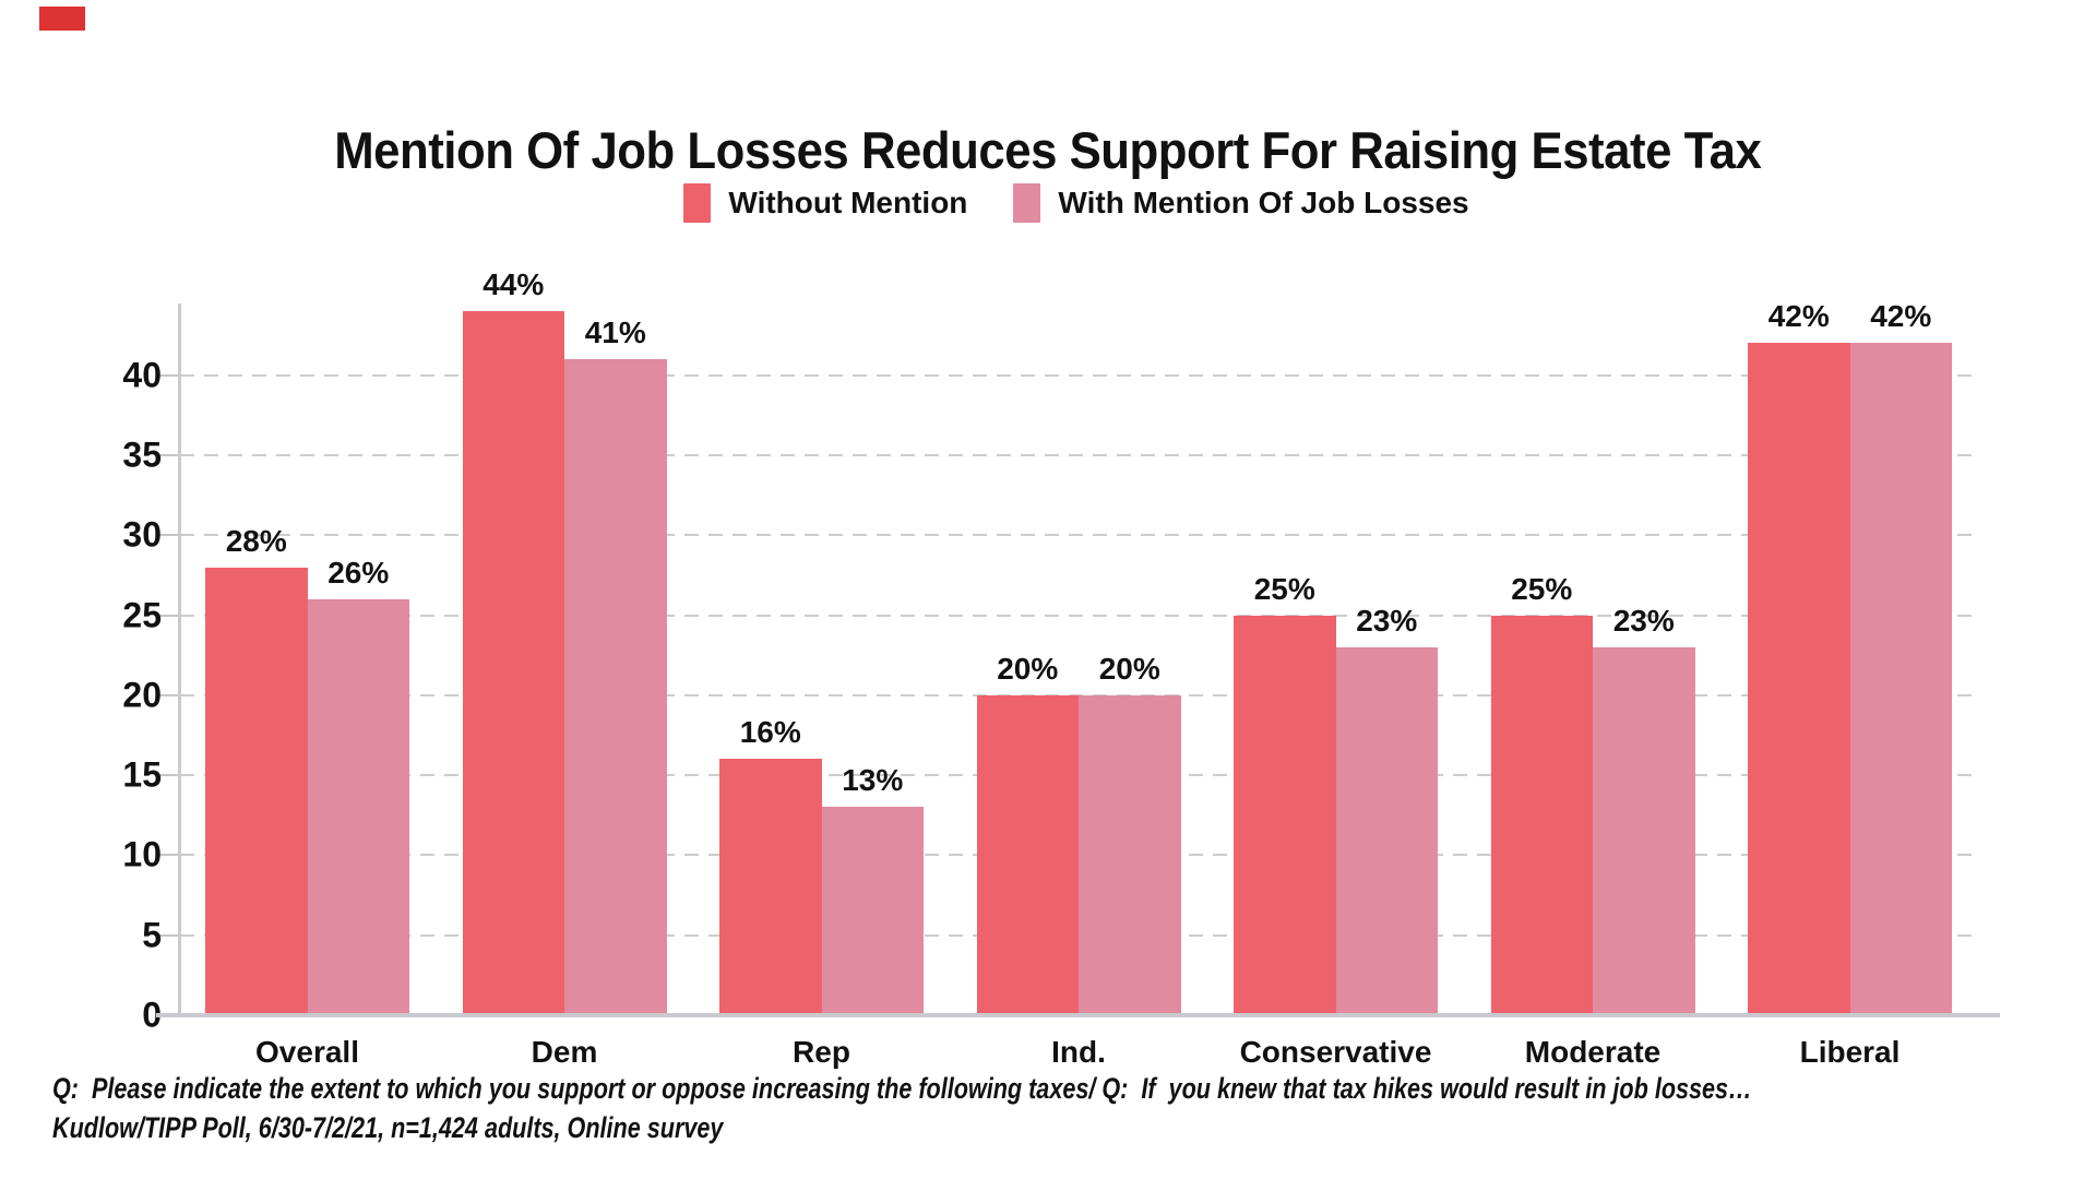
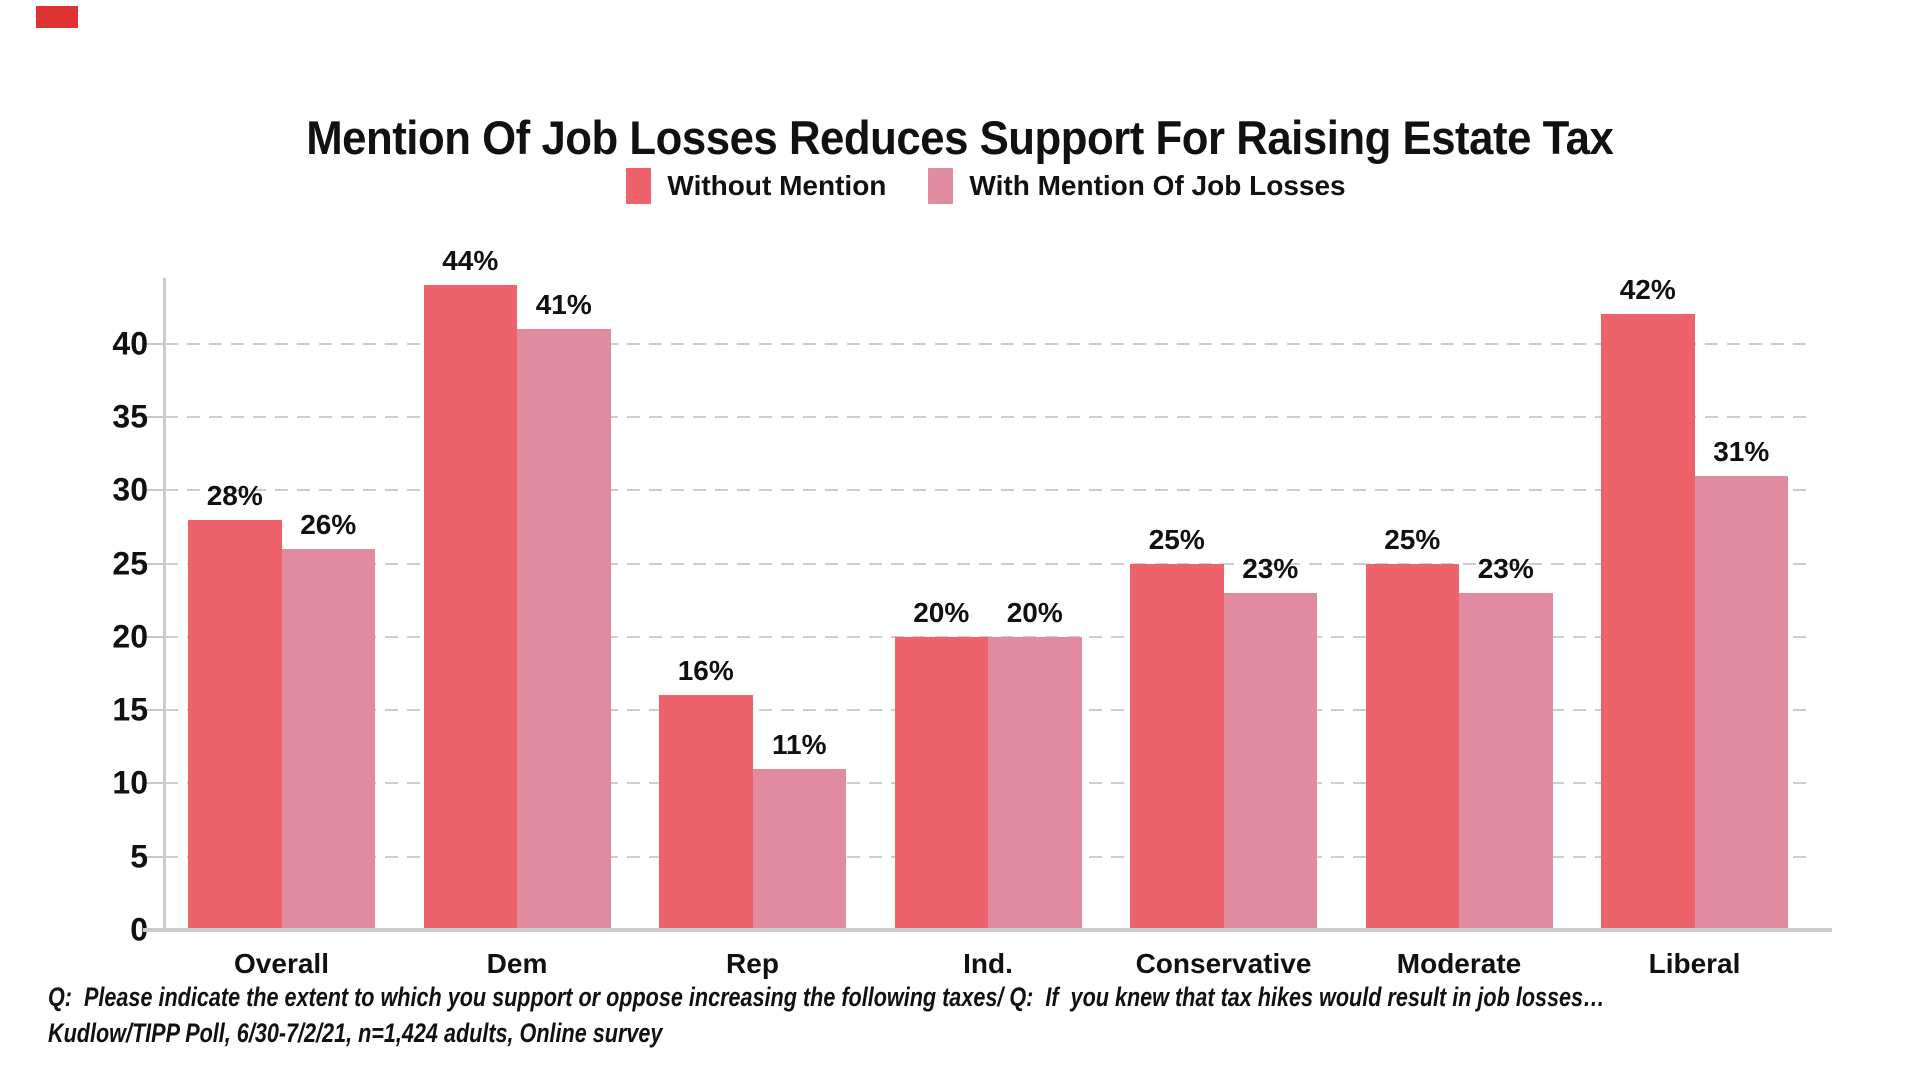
With Mention Of Job Losses/Rep: 13% -> 11%
With Mention Of Job Losses/Liberal: 42% -> 31%
